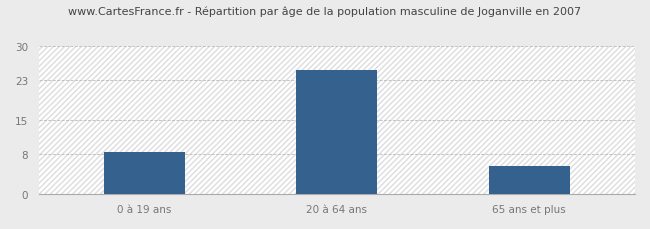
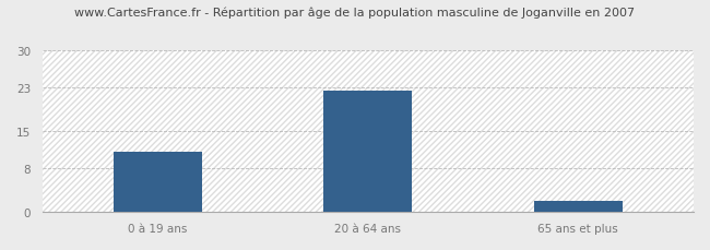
0 à 19 ans: 8.5 -> 11.0
20 à 64 ans: 25.0 -> 22.5
65 ans et plus: 5.5 -> 2.0
